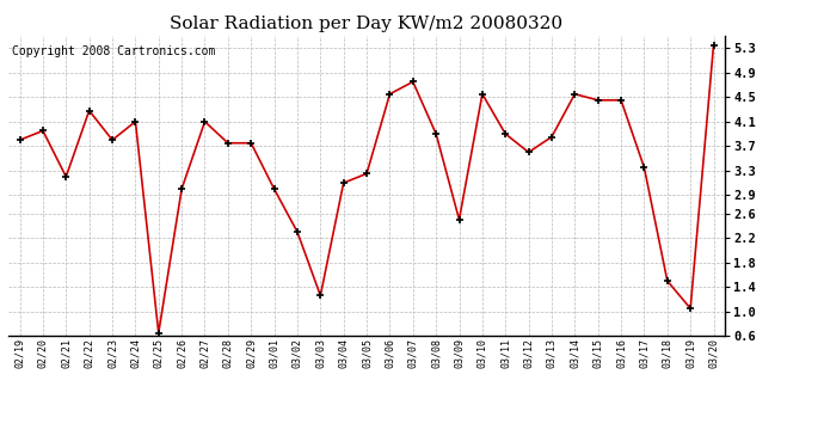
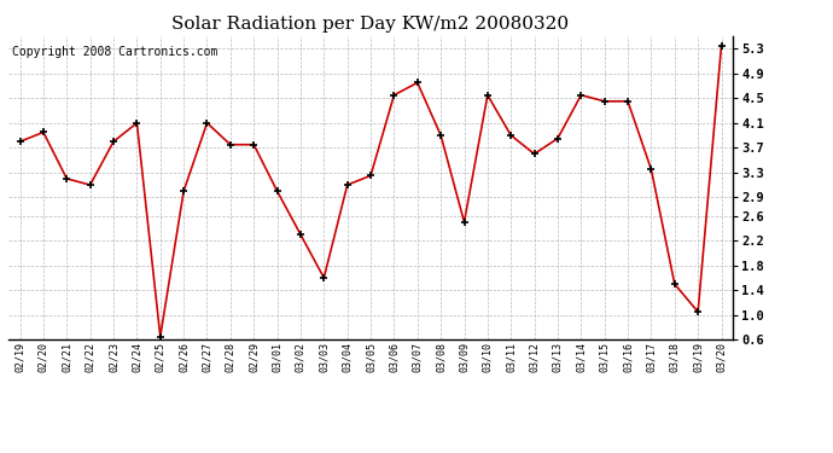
02/22: 4.28 -> 3.10
03/03: 1.26 -> 1.60
